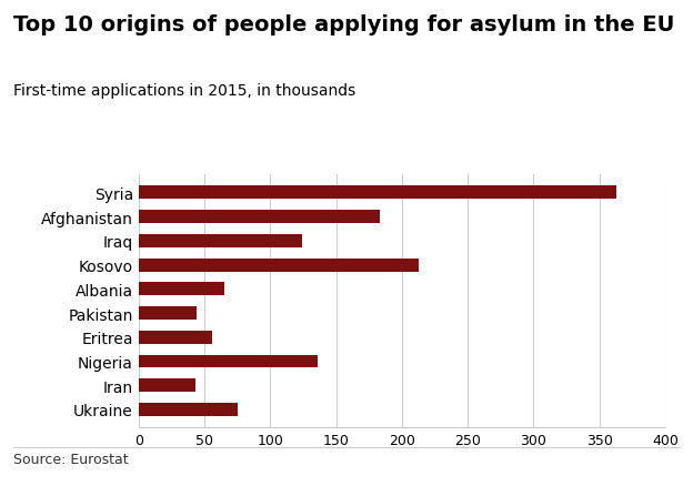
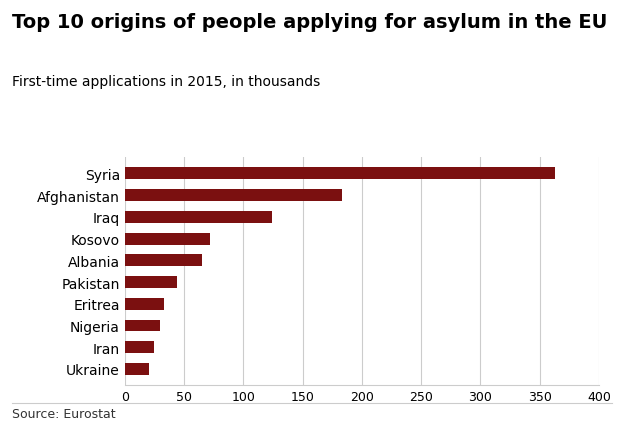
Kosovo: 213 -> 72
Eritrea: 56 -> 33
Nigeria: 136 -> 30
Iran: 43 -> 25
Ukraine: 75 -> 20
